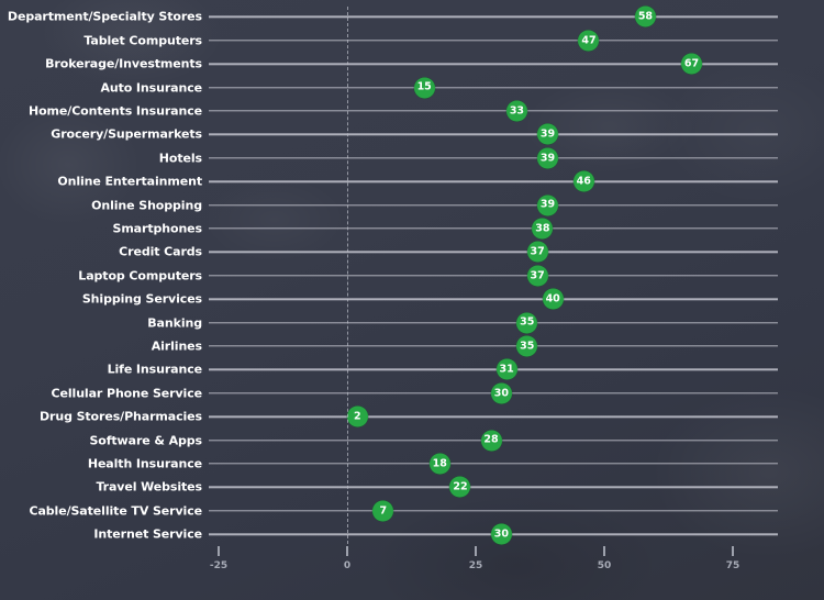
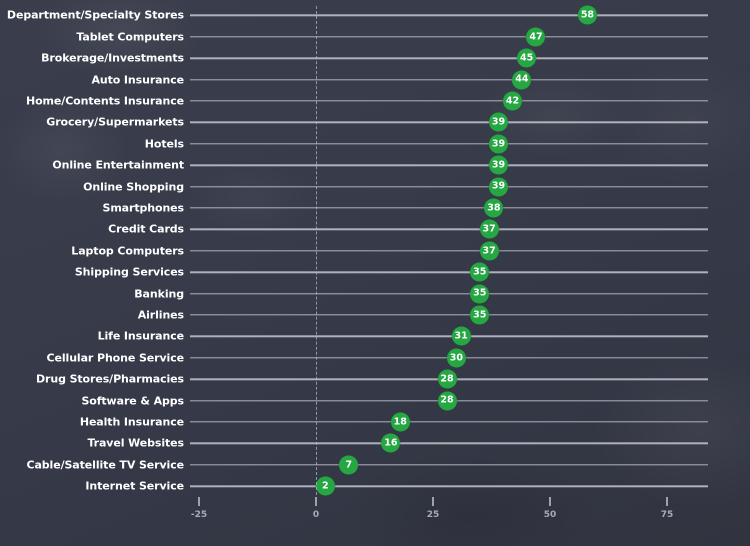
Brokerage/Investments: 67 -> 45
Auto Insurance: 15 -> 44
Home/Contents Insurance: 33 -> 42
Online Entertainment: 46 -> 39
Shipping Services: 40 -> 35
Drug Stores/Pharmacies: 2 -> 28
Travel Websites: 22 -> 16
Internet Service: 30 -> 2
